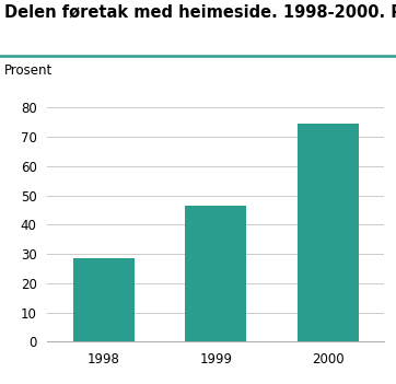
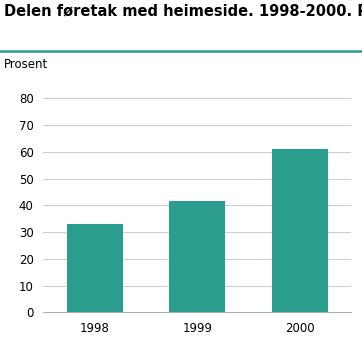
1998: 28.5 -> 33.0
1999: 46.5 -> 41.5
2000: 74.5 -> 61.0
